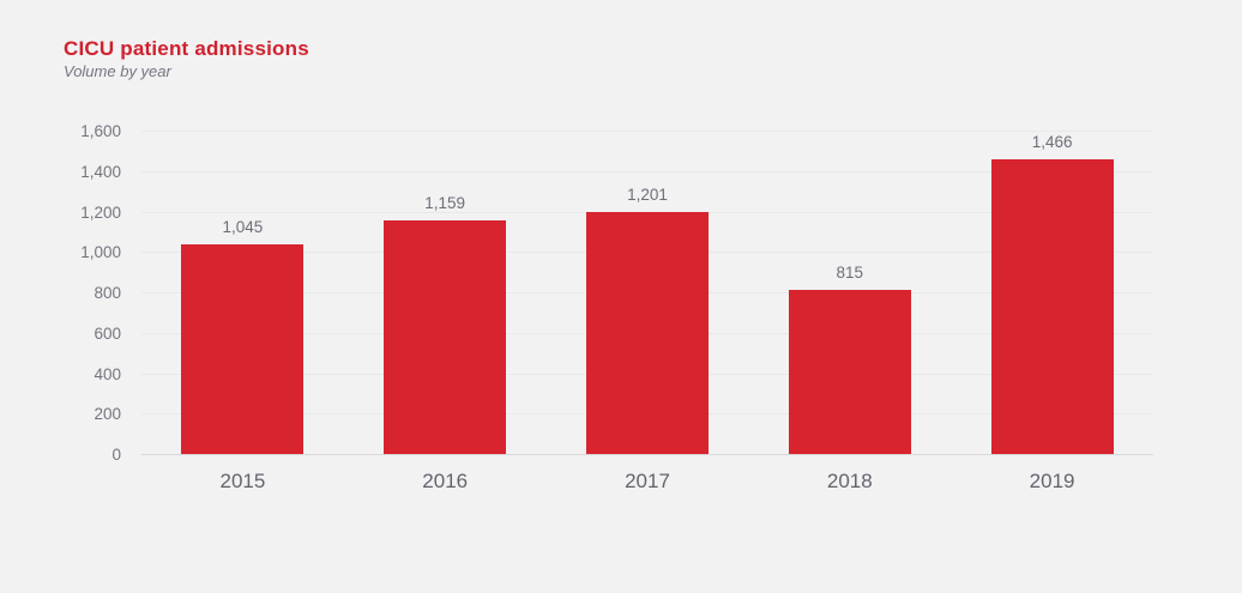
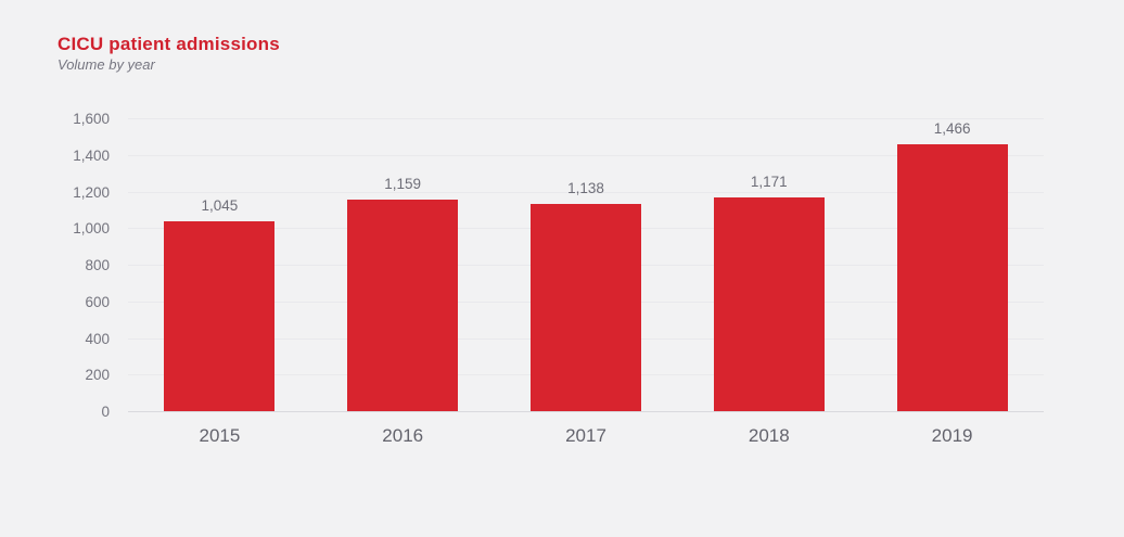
2017: 1,201 -> 1,138
2018: 815 -> 1,171
